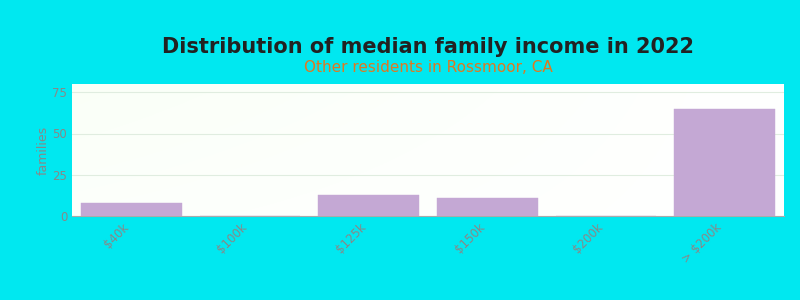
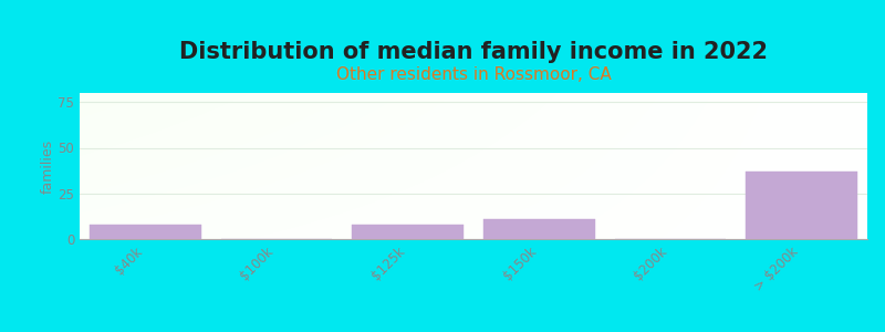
$125k: 13 -> 8
> $200k: 65 -> 37
